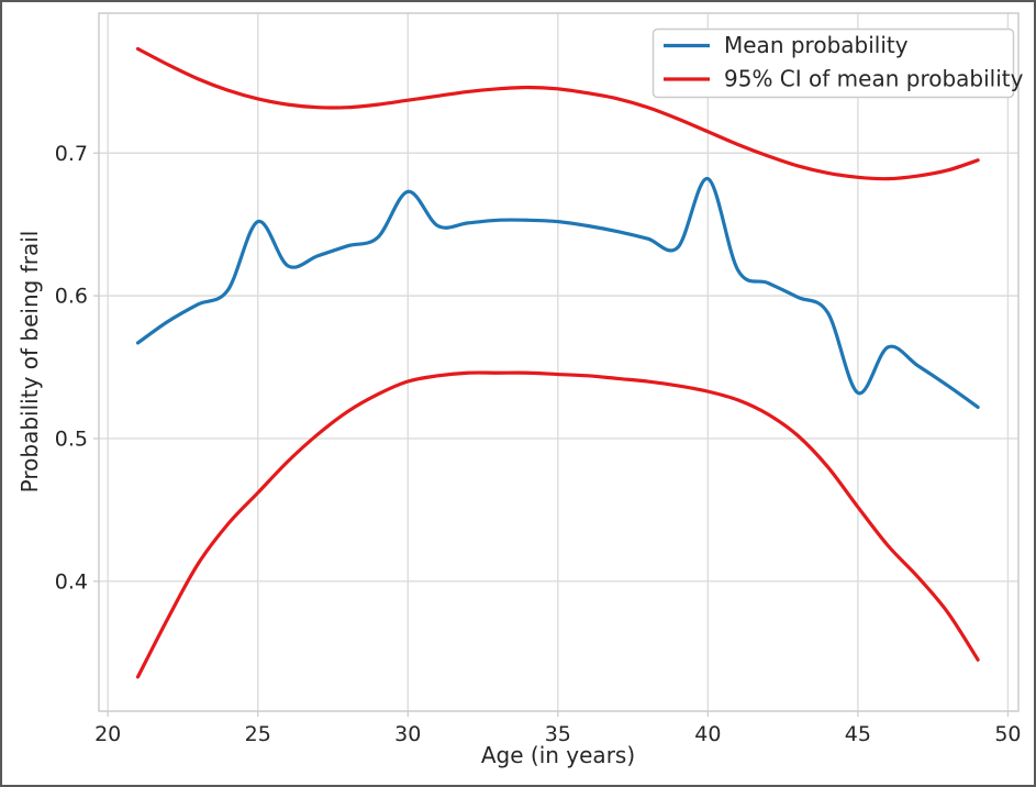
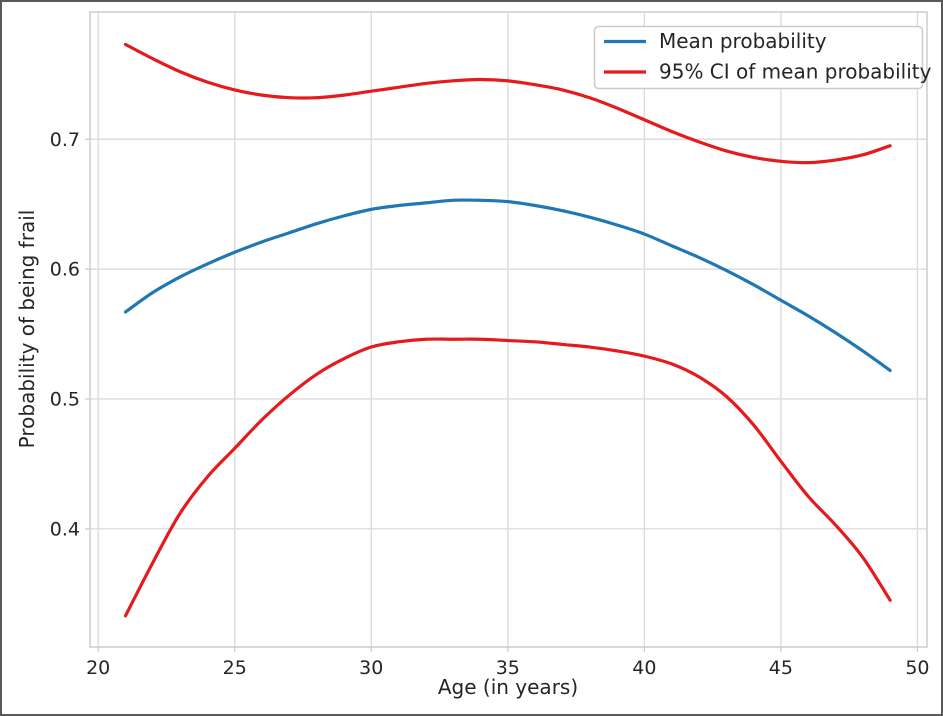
Mean probability/25: 0.652 -> 0.613
Mean probability/30: 0.673 -> 0.646
Mean probability/40: 0.682 -> 0.627
Mean probability/45: 0.532 -> 0.576
